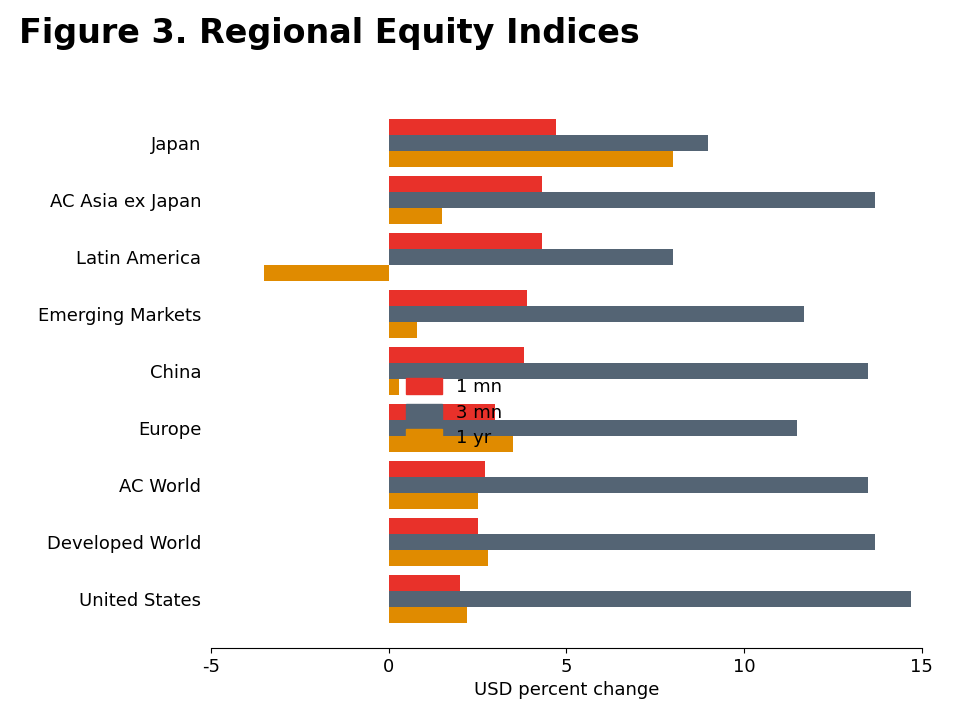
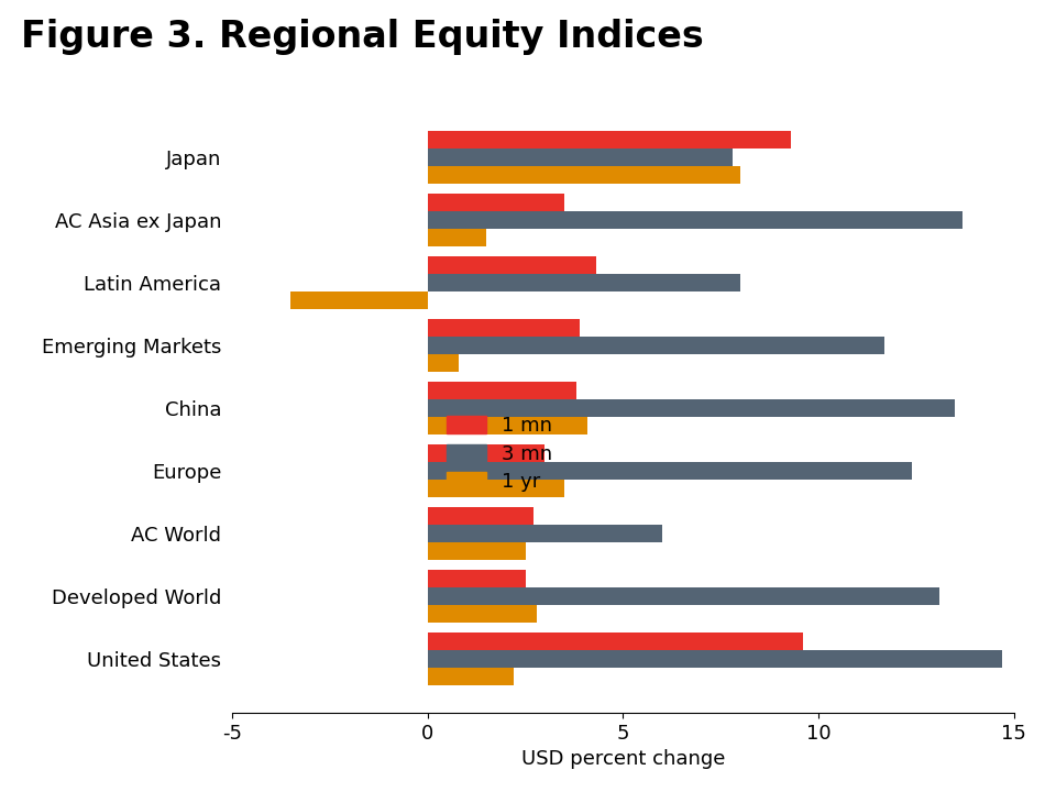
1 mn/Japan: 4.7 -> 9.3
3 mn/Japan: 9.0 -> 7.8
1 mn/AC Asia ex Japan: 4.3 -> 3.5
1 yr/China: 0.3 -> 4.1
3 mn/Europe: 11.5 -> 12.4
3 mn/AC World: 13.5 -> 6.0
3 mn/Developed World: 13.7 -> 13.1
1 mn/United States: 2.0 -> 9.6
